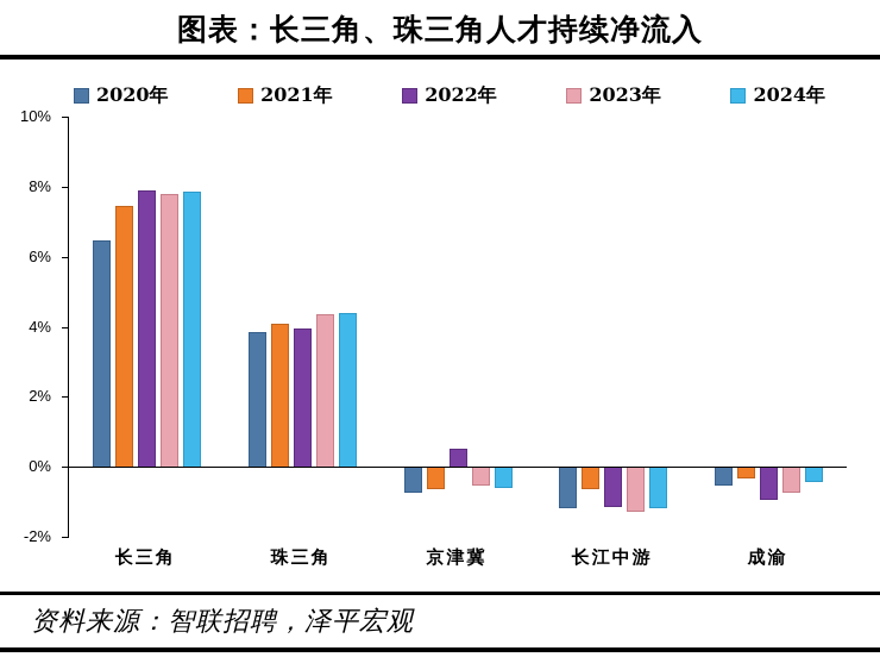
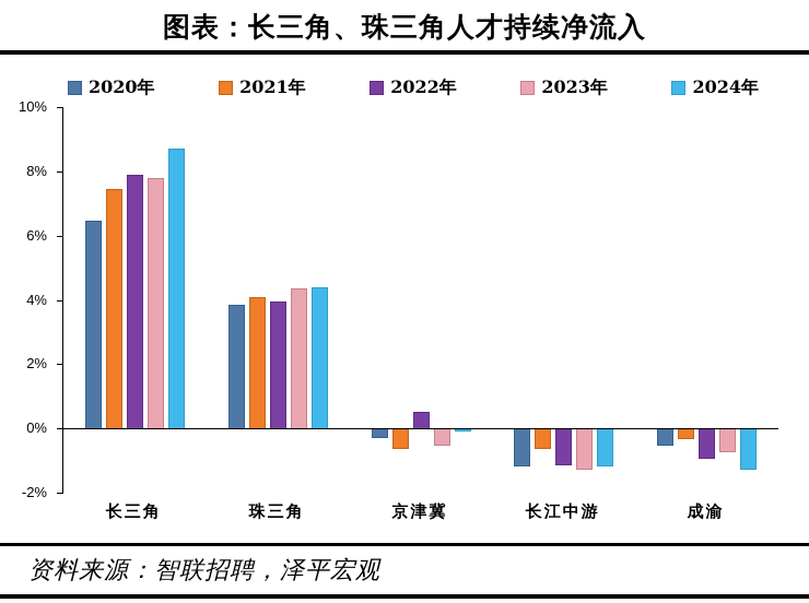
2024年/长三角: 7.8% -> 8.7%
2020年/京津冀: -0.8% -> -0.3%
2024年/京津冀: -0.6% -> -0.1%
2024年/成渝: -0.5% -> -1.3%
